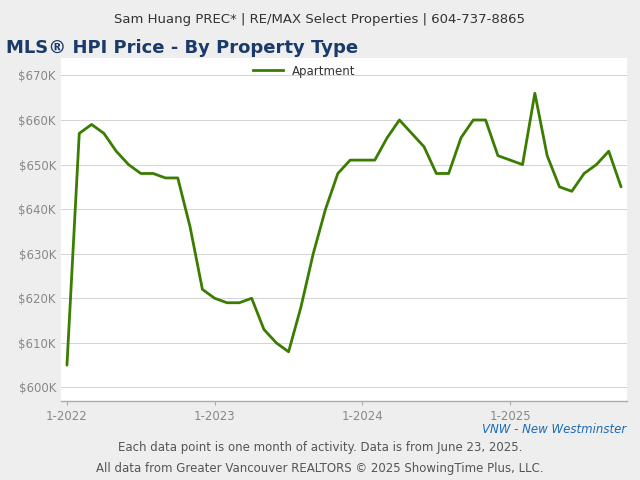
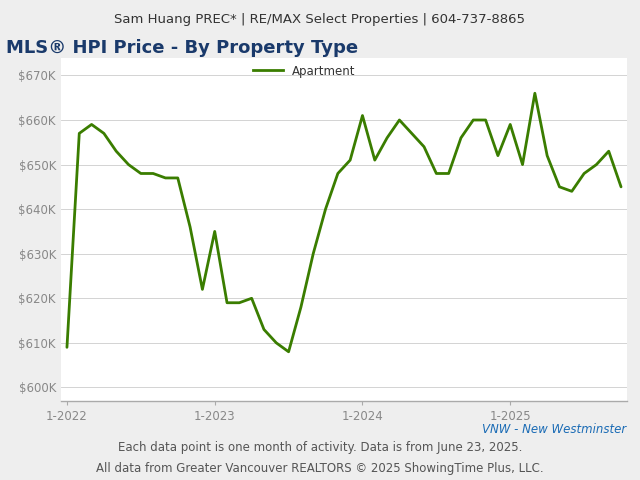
1-2022: $605K -> $609K
1-2023: $620K -> $635K
1-2024: $651K -> $661K
1-2025: $651K -> $659K
